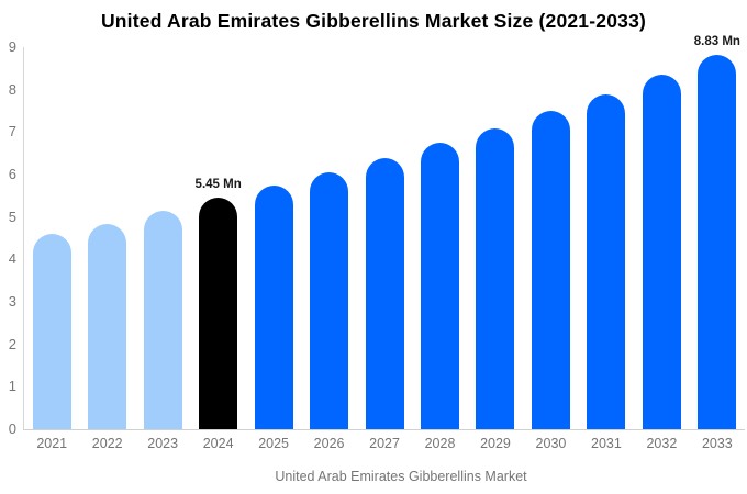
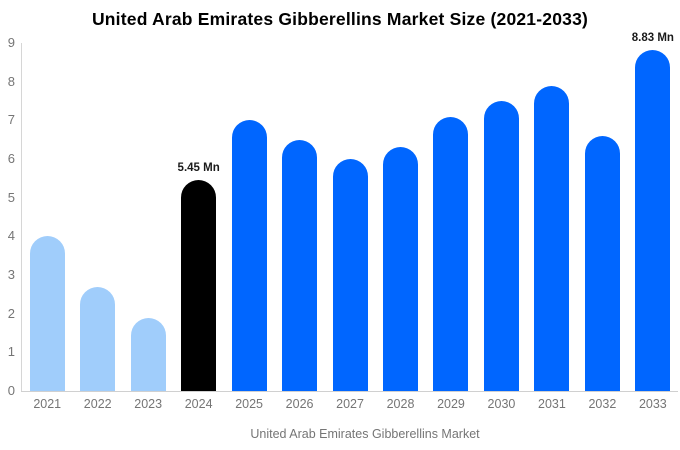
2021: 4.6 -> 4.0
2022: 4.8 -> 2.7
2023: 5.2 -> 1.9
2025: 5.8 -> 7.0
2026: 6.0 -> 6.5
2027: 6.4 -> 6.0
2028: 6.8 -> 6.3
2032: 8.3 -> 6.6
